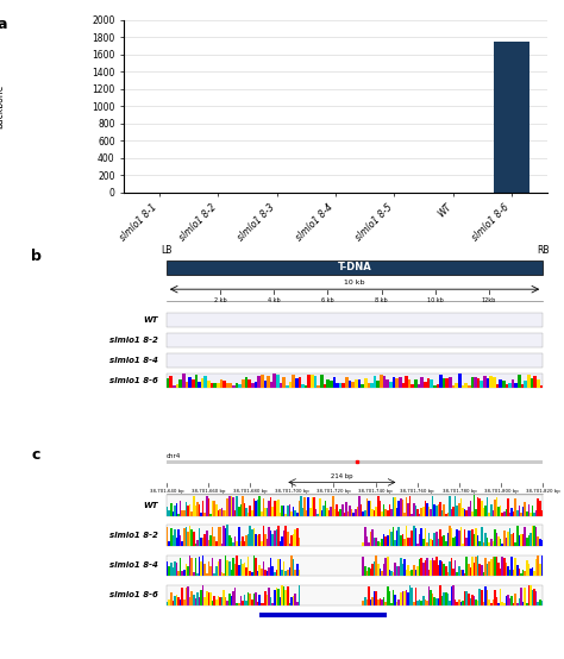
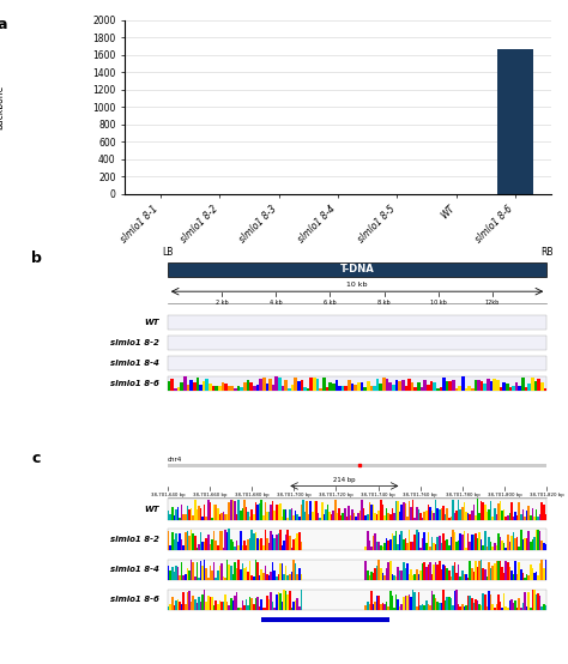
slmlo1 8-6: 1750 -> 1660
